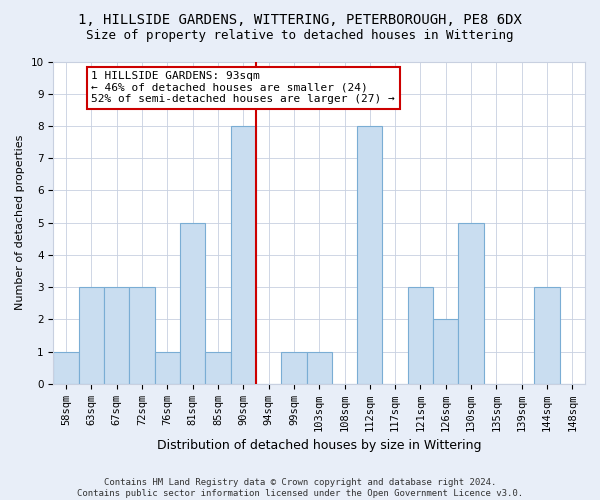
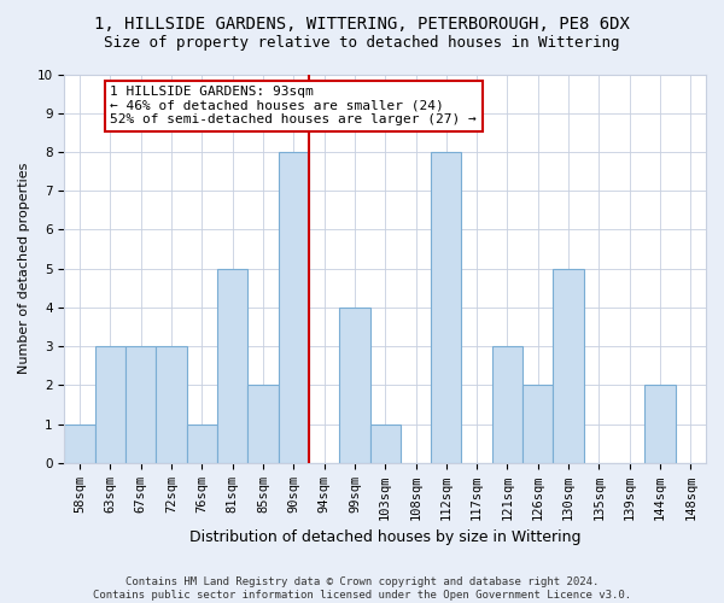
85sqm: 1 -> 2
99sqm: 1 -> 4
144sqm: 3 -> 2
